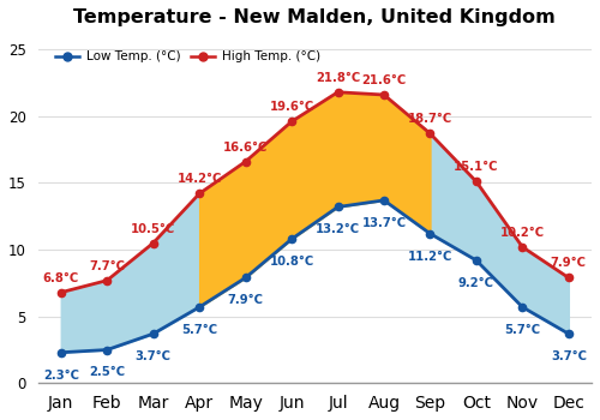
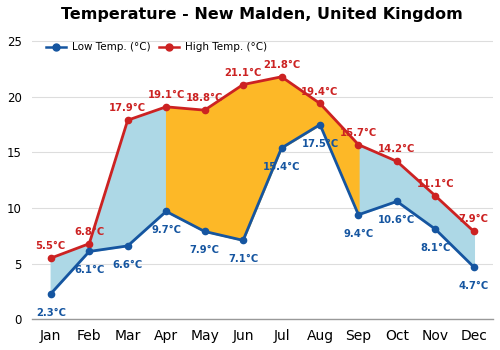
High Temp. (°C)/Jan: 6.8°C -> 5.5°C
Low Temp. (°C)/Feb: 2.5°C -> 6.1°C
High Temp. (°C)/Feb: 7.7°C -> 6.8°C
Low Temp. (°C)/Mar: 3.7°C -> 6.6°C
High Temp. (°C)/Mar: 10.5°C -> 17.9°C
Low Temp. (°C)/Apr: 5.7°C -> 9.7°C
High Temp. (°C)/Apr: 14.2°C -> 19.1°C
High Temp. (°C)/May: 16.6°C -> 18.8°C
Low Temp. (°C)/Jun: 10.8°C -> 7.1°C
High Temp. (°C)/Jun: 19.6°C -> 21.1°C
Low Temp. (°C)/Jul: 13.2°C -> 15.4°C
Low Temp. (°C)/Aug: 13.7°C -> 17.5°C
High Temp. (°C)/Aug: 21.6°C -> 19.4°C
Low Temp. (°C)/Sep: 11.2°C -> 9.4°C
High Temp. (°C)/Sep: 18.7°C -> 15.7°C
Low Temp. (°C)/Oct: 9.2°C -> 10.6°C
High Temp. (°C)/Oct: 15.1°C -> 14.2°C
Low Temp. (°C)/Nov: 5.7°C -> 8.1°C
High Temp. (°C)/Nov: 10.2°C -> 11.1°C
Low Temp. (°C)/Dec: 3.7°C -> 4.7°C
